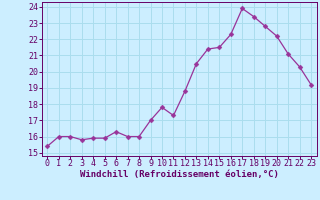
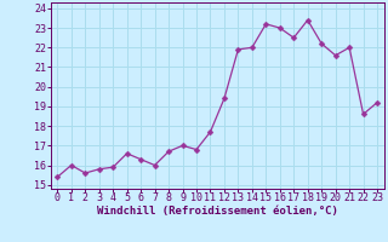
2: 16.0 -> 15.6
5: 15.9 -> 16.6
8: 16.0 -> 16.7
10: 17.8 -> 16.8
11: 17.3 -> 17.7
12: 18.8 -> 19.4
13: 20.5 -> 21.9
14: 21.4 -> 22.0
15: 21.5 -> 23.2
16: 22.3 -> 23.0
17: 23.9 -> 22.5
19: 22.8 -> 22.2
20: 22.2 -> 21.6
21: 21.1 -> 22.0
22: 20.3 -> 18.6
